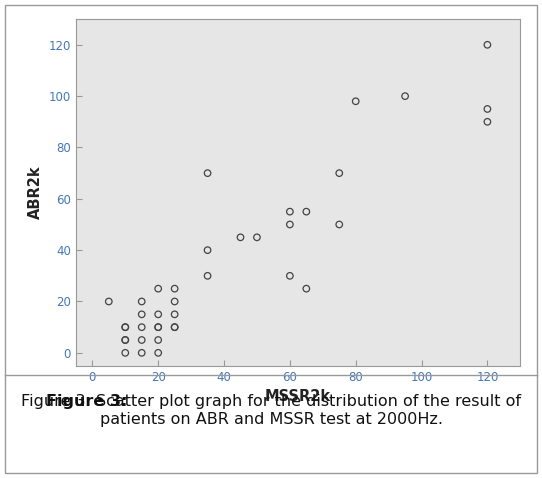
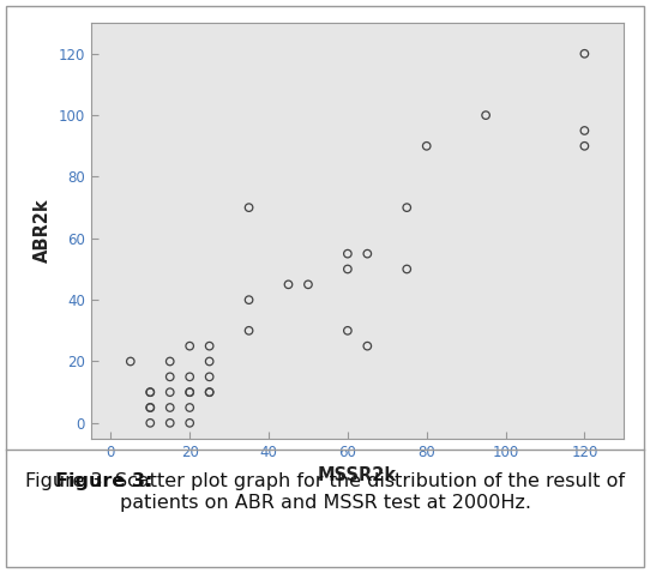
80: 98 -> 90
